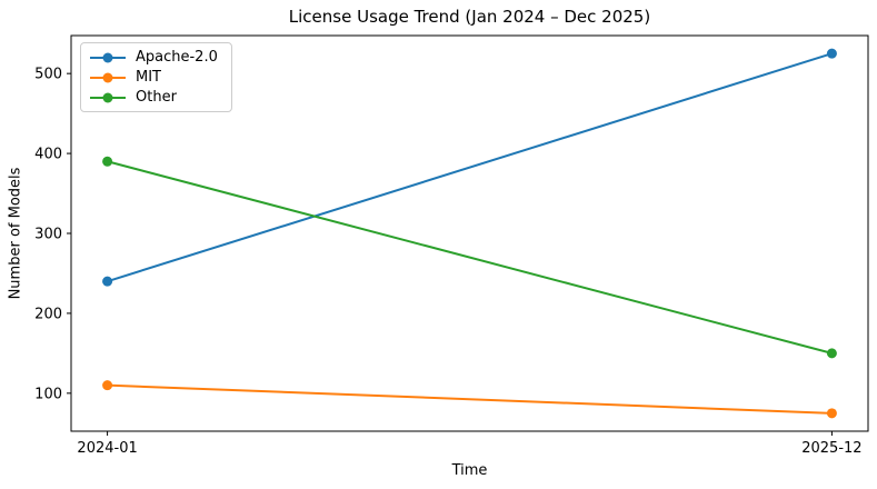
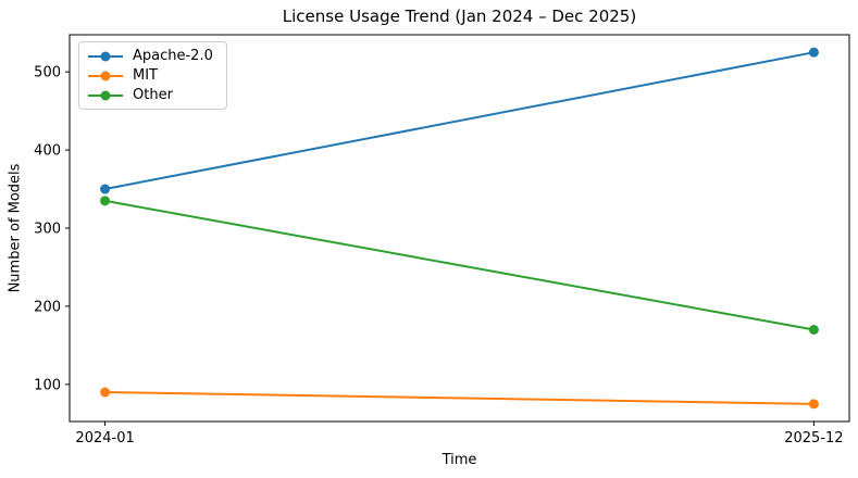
Apache-2.0/2024-01: 240 -> 350
MIT/2024-01: 110 -> 90
Other/2024-01: 390 -> 340
Other/2025-12: 150 -> 170
